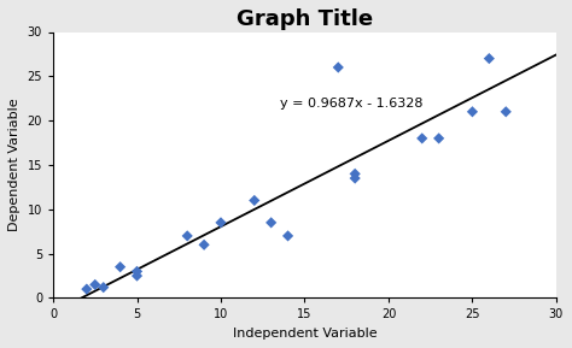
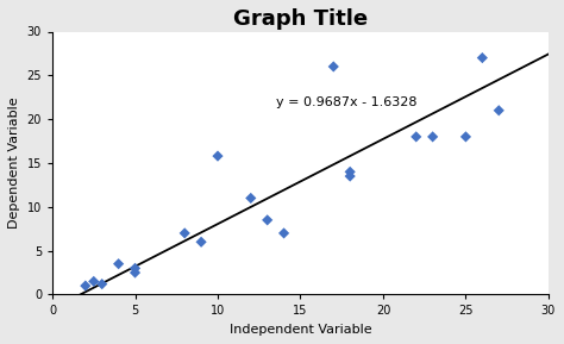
10: 8.5 -> 15.8
25: 21.0 -> 18.0
